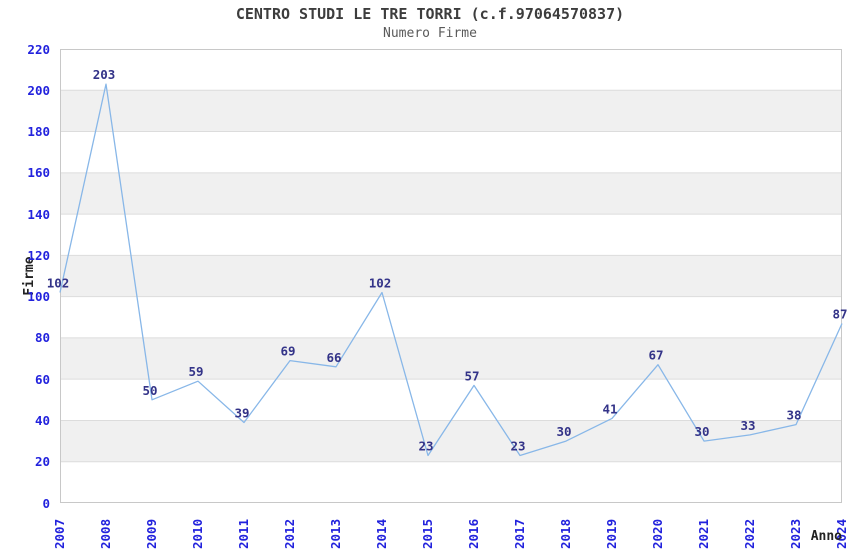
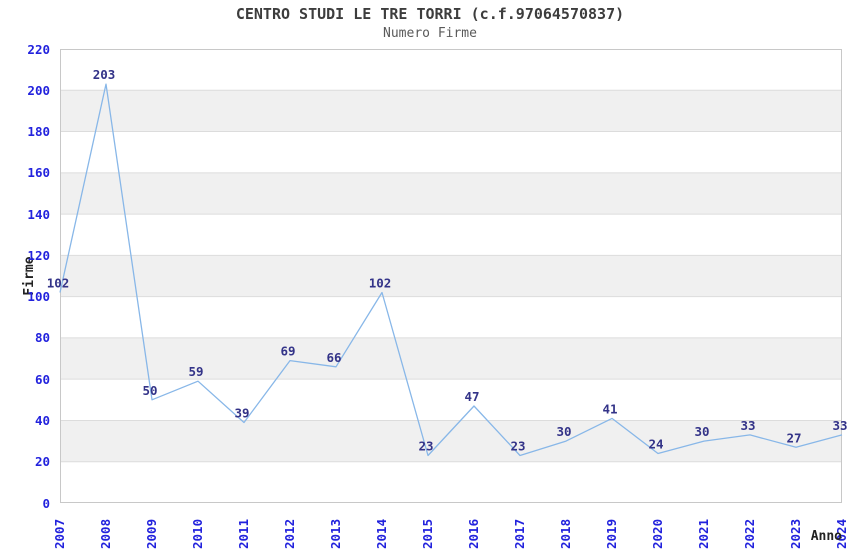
2016: 57 -> 47
2020: 67 -> 24
2023: 38 -> 27
2024: 87 -> 33
